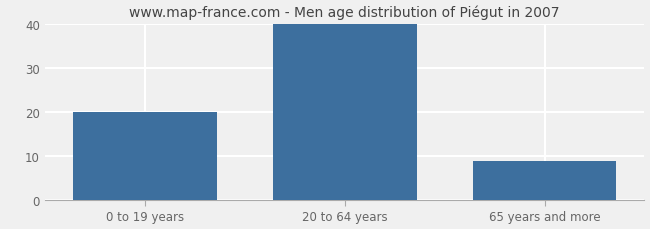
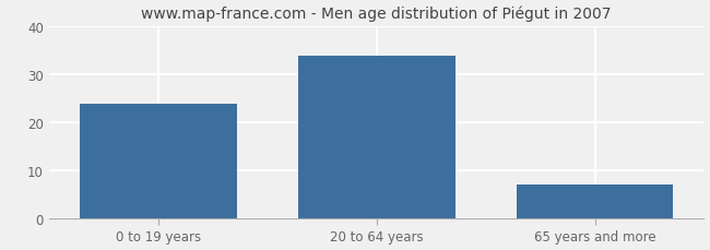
0 to 19 years: 20 -> 24
20 to 64 years: 40 -> 34
65 years and more: 9 -> 7
